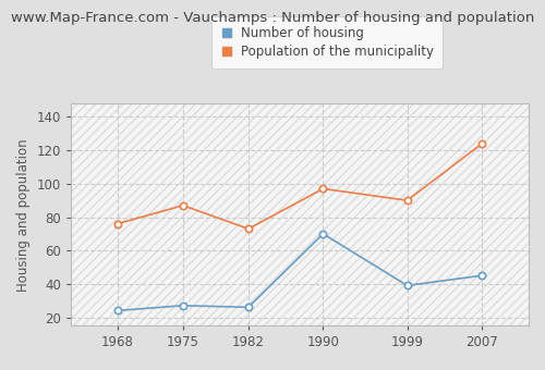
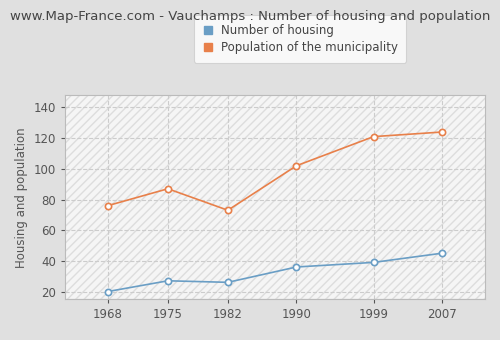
Number of housing/1968: 24 -> 20
Number of housing/1990: 70 -> 36
Population of the municipality/1990: 97 -> 102
Population of the municipality/1999: 90 -> 121
